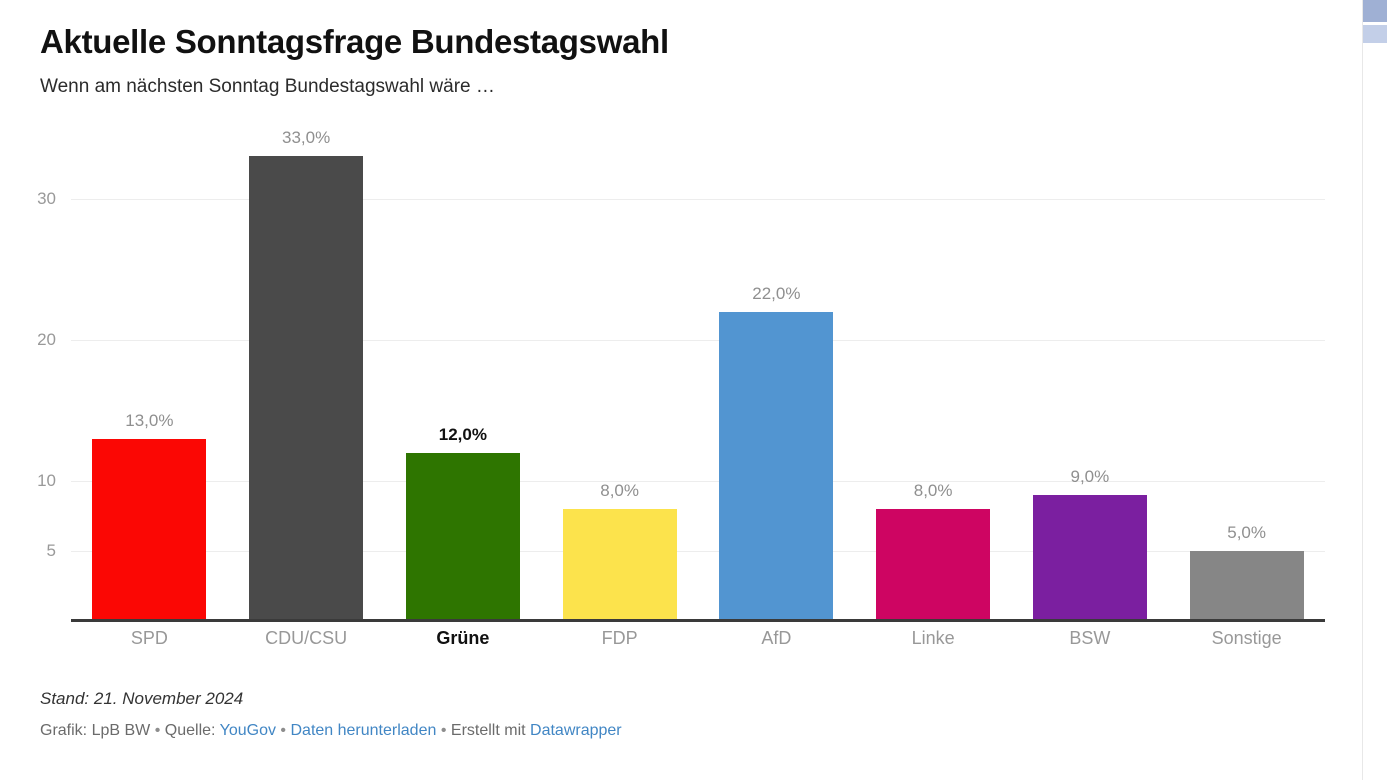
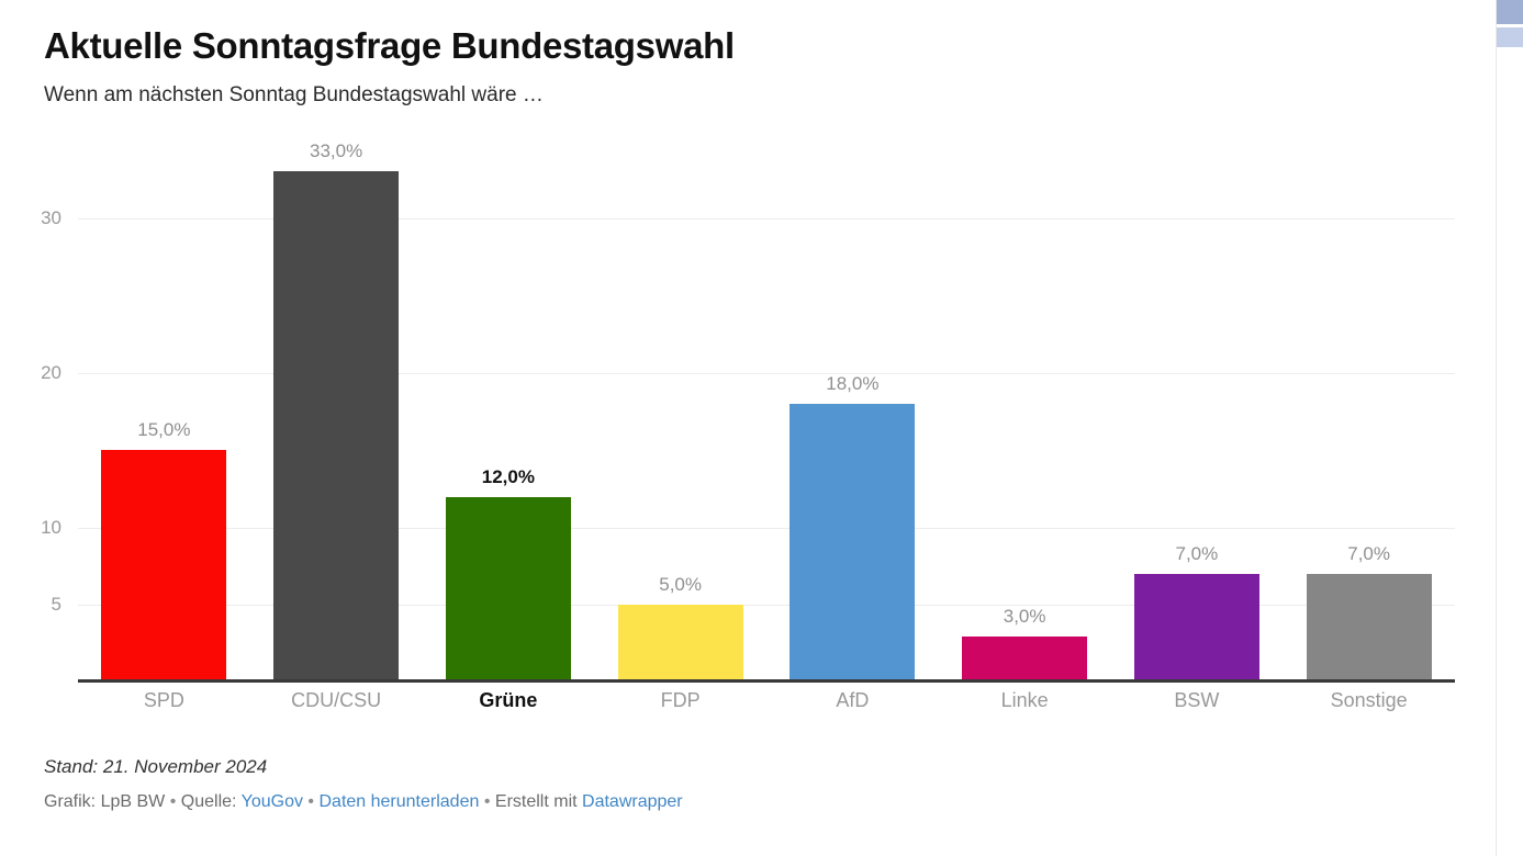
SPD: 13,0% -> 15,0%
FDP: 8,0% -> 5,0%
AfD: 22,0% -> 18,0%
Linke: 8,0% -> 3,0%
BSW: 9,0% -> 7,0%
Sonstige: 5,0% -> 7,0%
